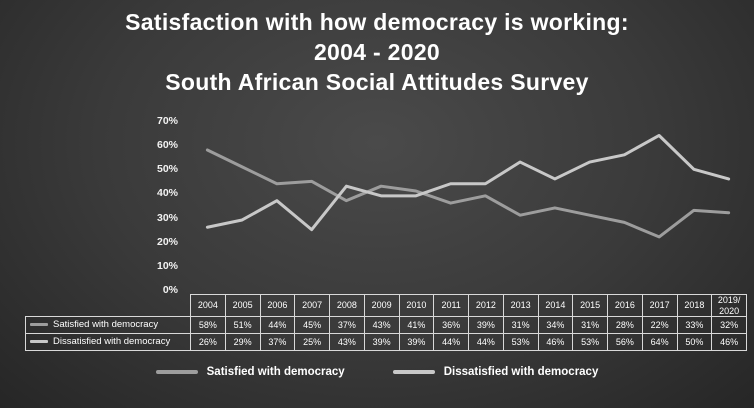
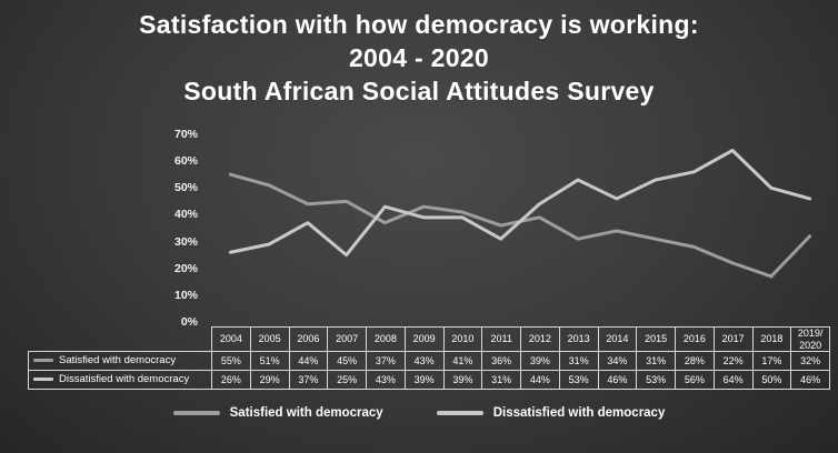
Satisfied with democracy/2004: 58% -> 55%
Dissatisfied with democracy/2011: 44% -> 31%
Satisfied with democracy/2018: 33% -> 17%
